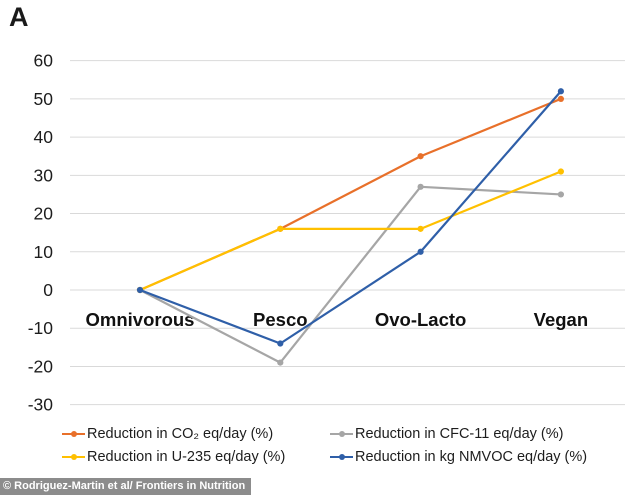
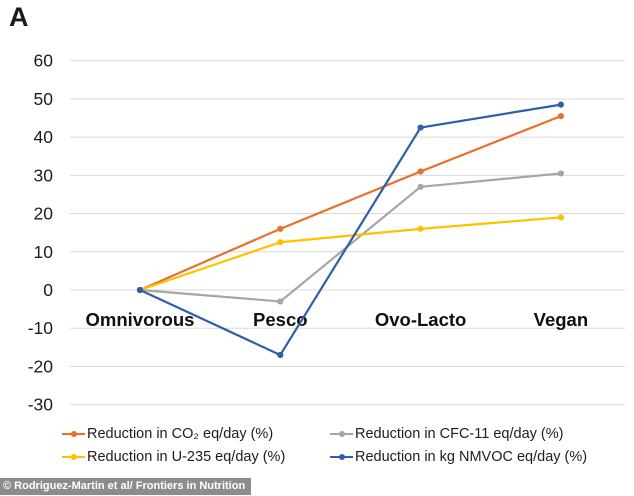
Reduction in CFC-11 eq/day (%)/Pesco: -19 -> -3
Reduction in U-235 eq/day (%)/Pesco: 16 -> 12
Reduction in kg NMVOC eq/day (%)/Pesco: -14 -> -17
Reduction in CO₂ eq/day (%)/Ovo-Lacto: 35 -> 31
Reduction in kg NMVOC eq/day (%)/Ovo-Lacto: 10 -> 42
Reduction in CO₂ eq/day (%)/Vegan: 50 -> 46
Reduction in CFC-11 eq/day (%)/Vegan: 25 -> 30
Reduction in U-235 eq/day (%)/Vegan: 31 -> 19
Reduction in kg NMVOC eq/day (%)/Vegan: 52 -> 48
